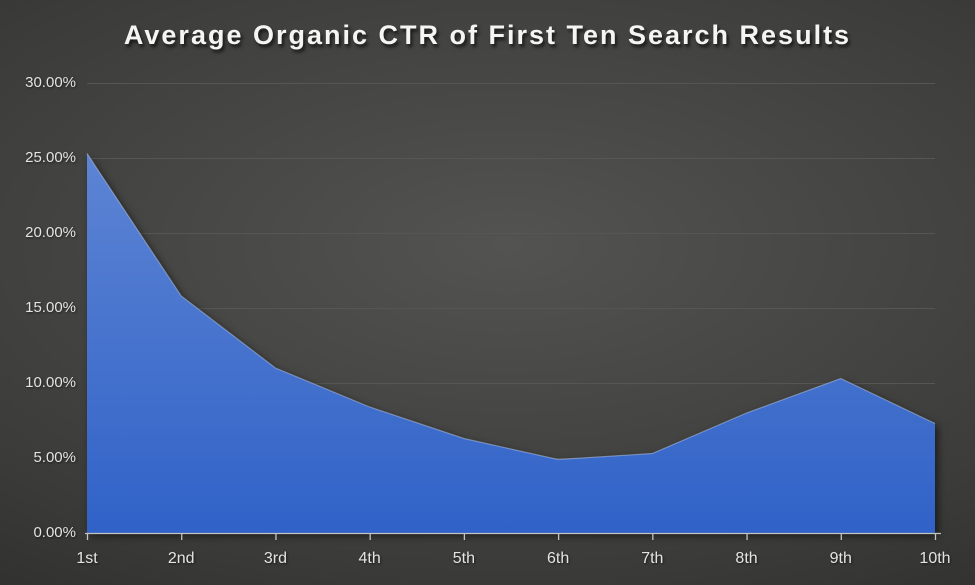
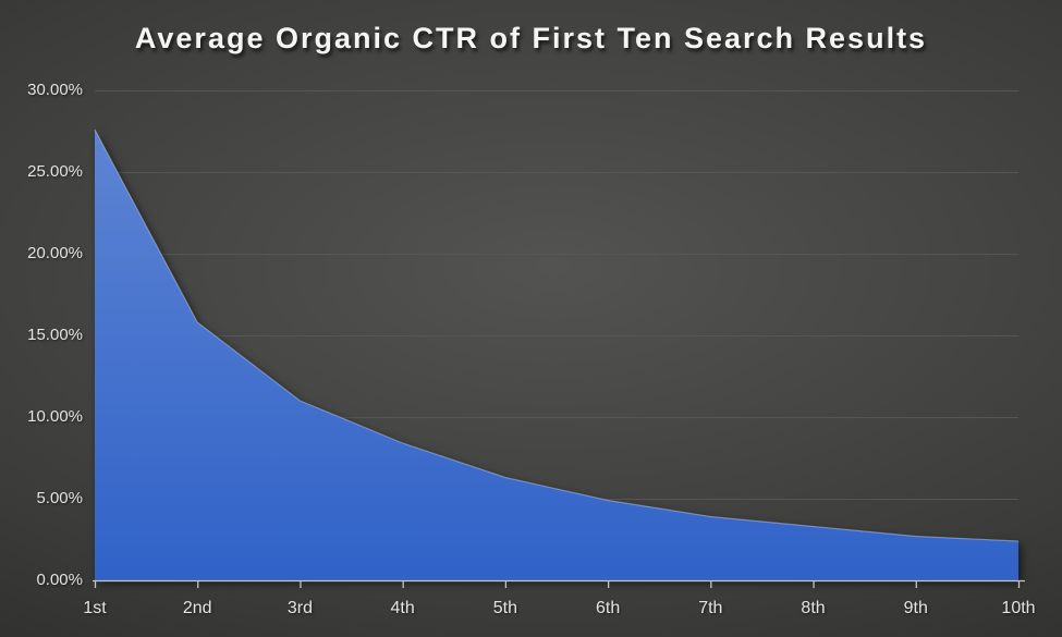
1st: 25.3% -> 27.6%
7th: 5.3% -> 3.9%
8th: 8.0% -> 3.3%
9th: 10.3% -> 2.7%
10th: 7.3% -> 2.4%
